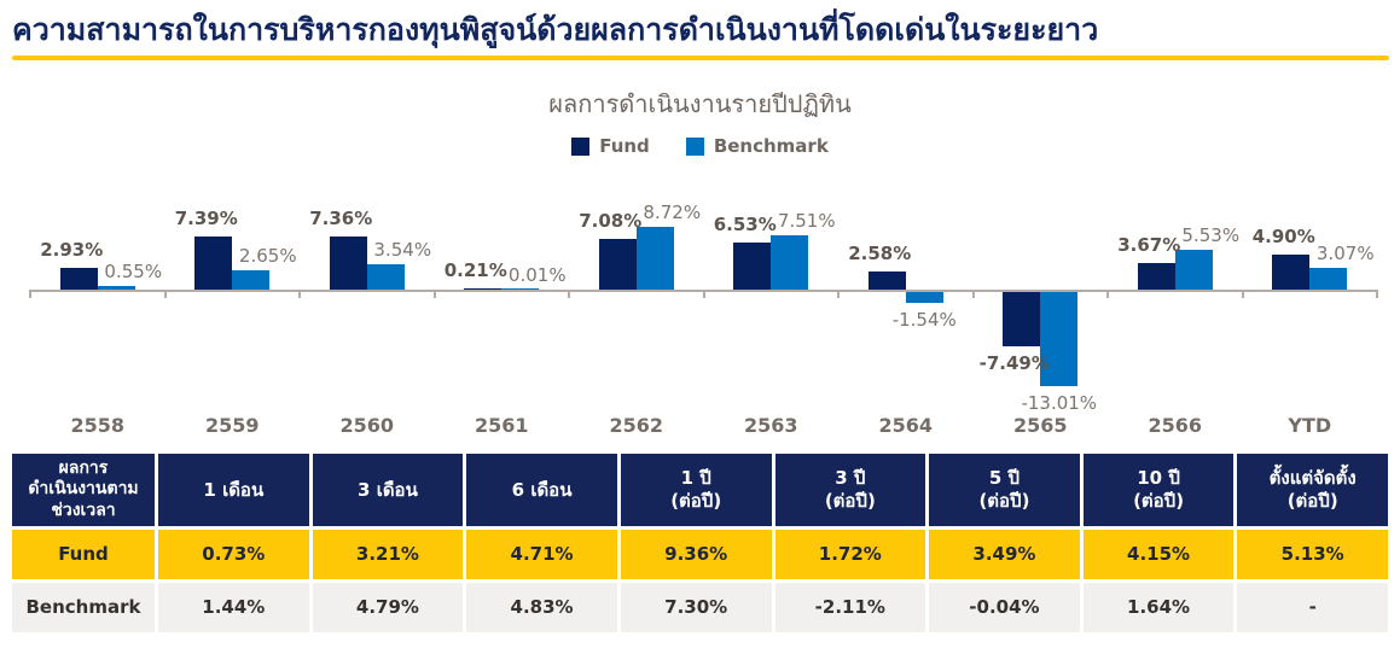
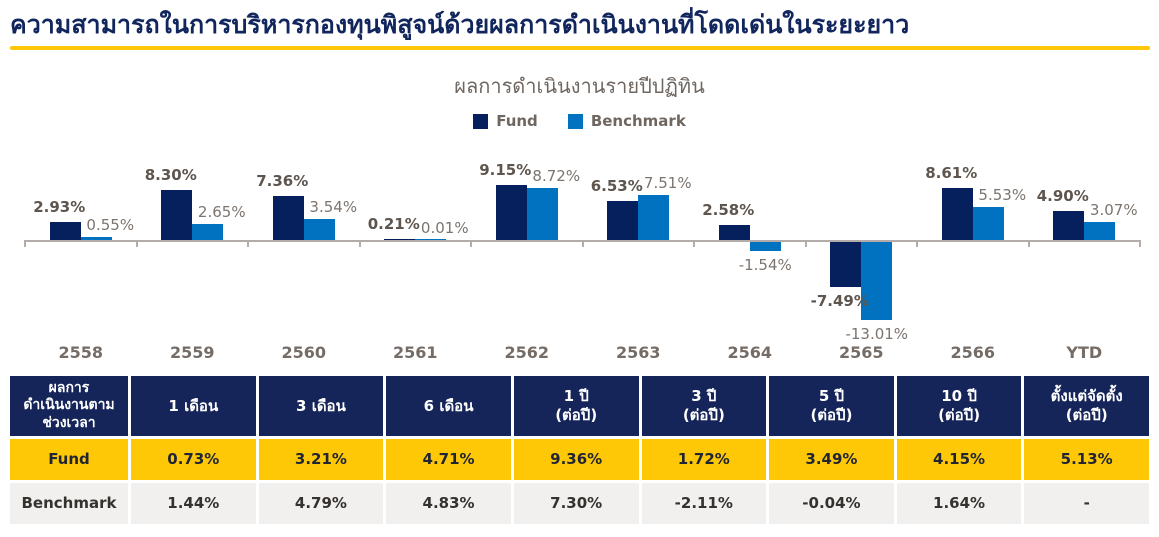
Fund/2559: 7.39% -> 8.30%
Fund/2562: 7.08% -> 9.15%
Fund/2566: 3.67% -> 8.61%
